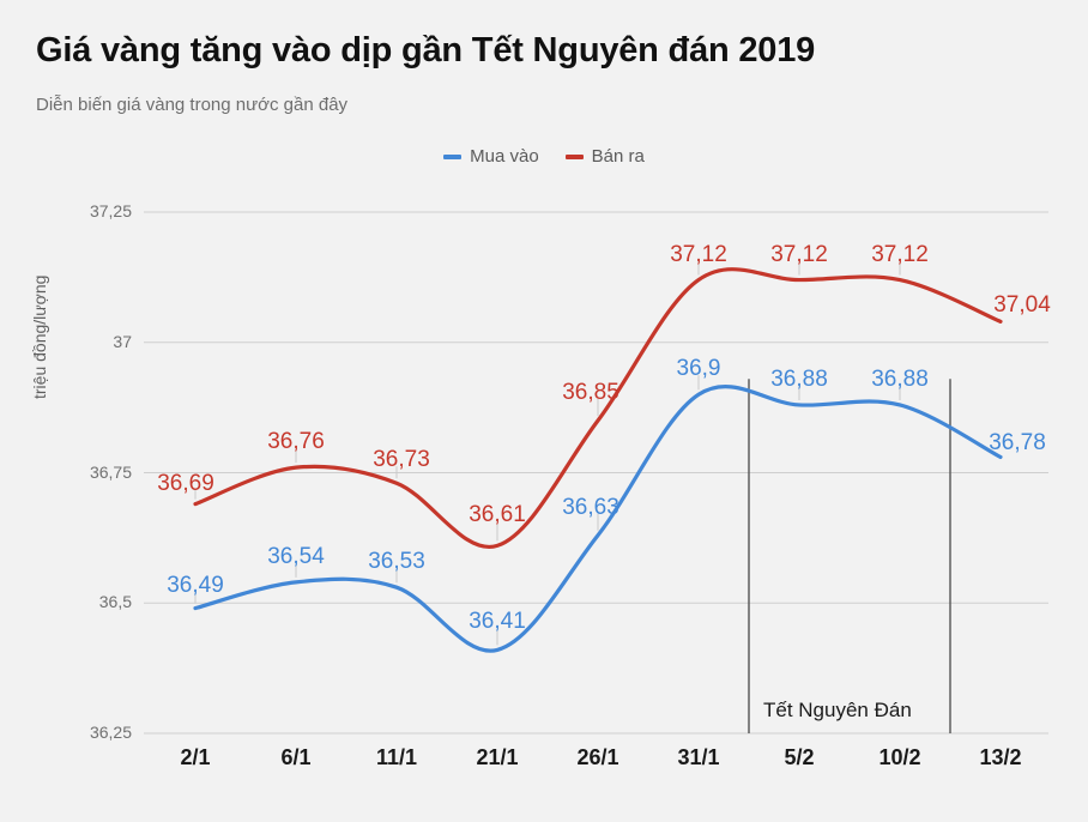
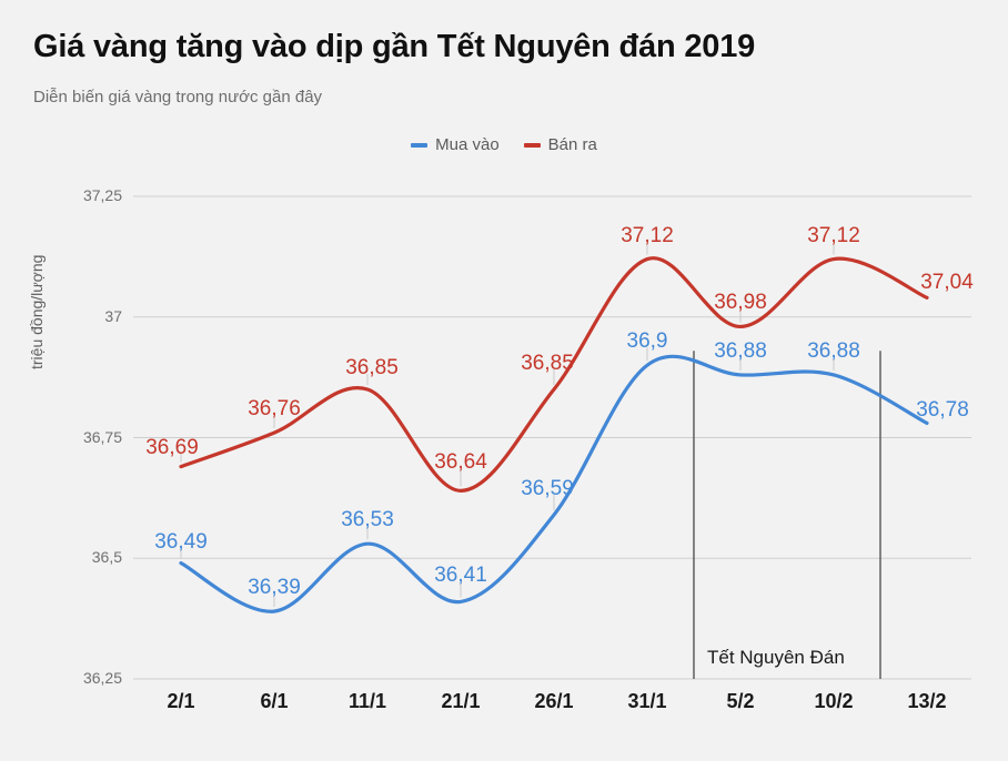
Mua vào/6/1: 36,54 -> 36,39
Bán ra/11/1: 36,73 -> 36,85
Bán ra/21/1: 36,61 -> 36,64
Mua vào/26/1: 36,63 -> 36,59
Bán ra/5/2: 37,12 -> 36,98
